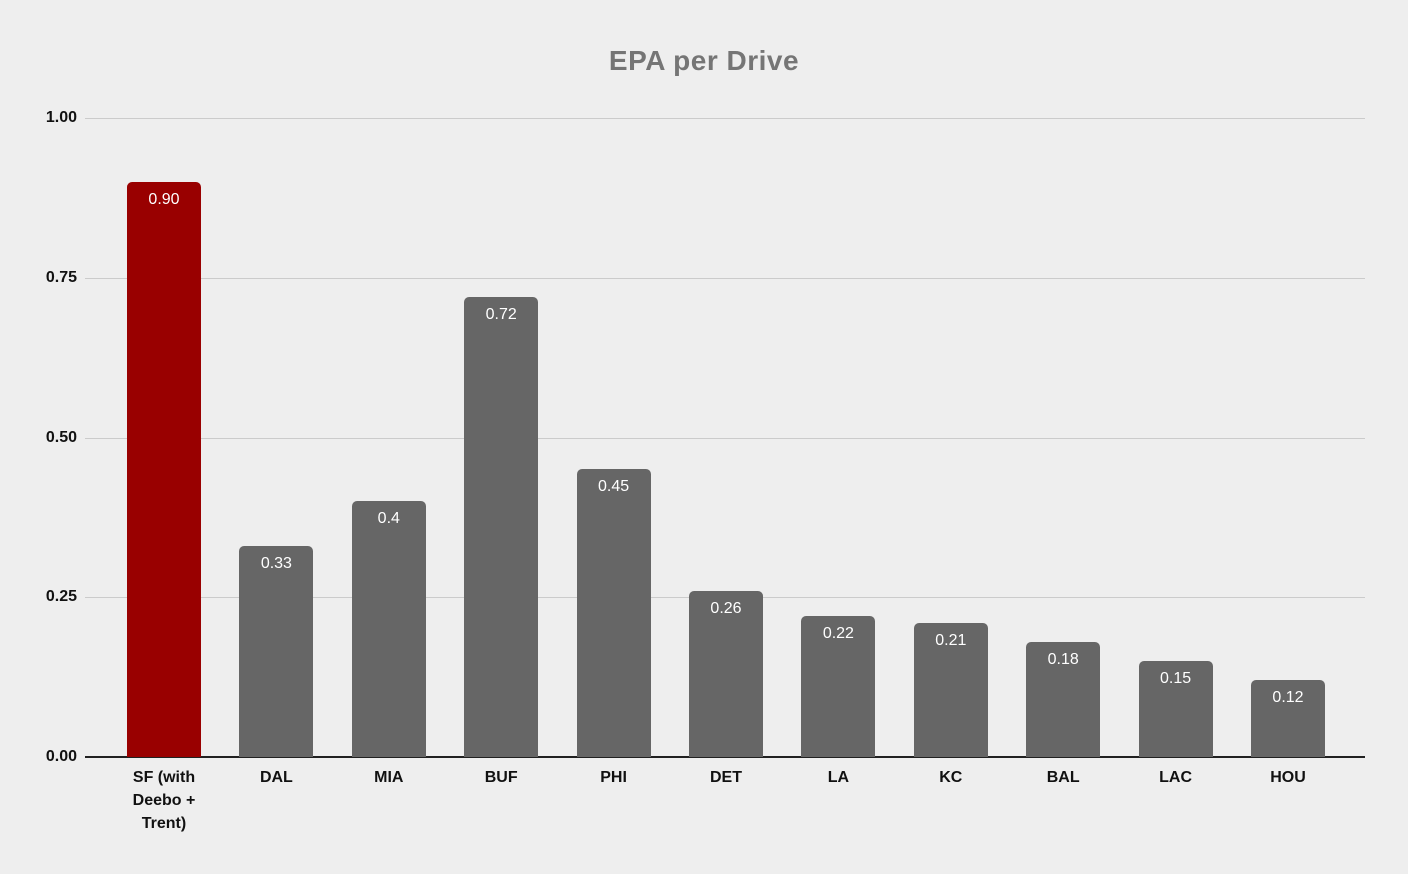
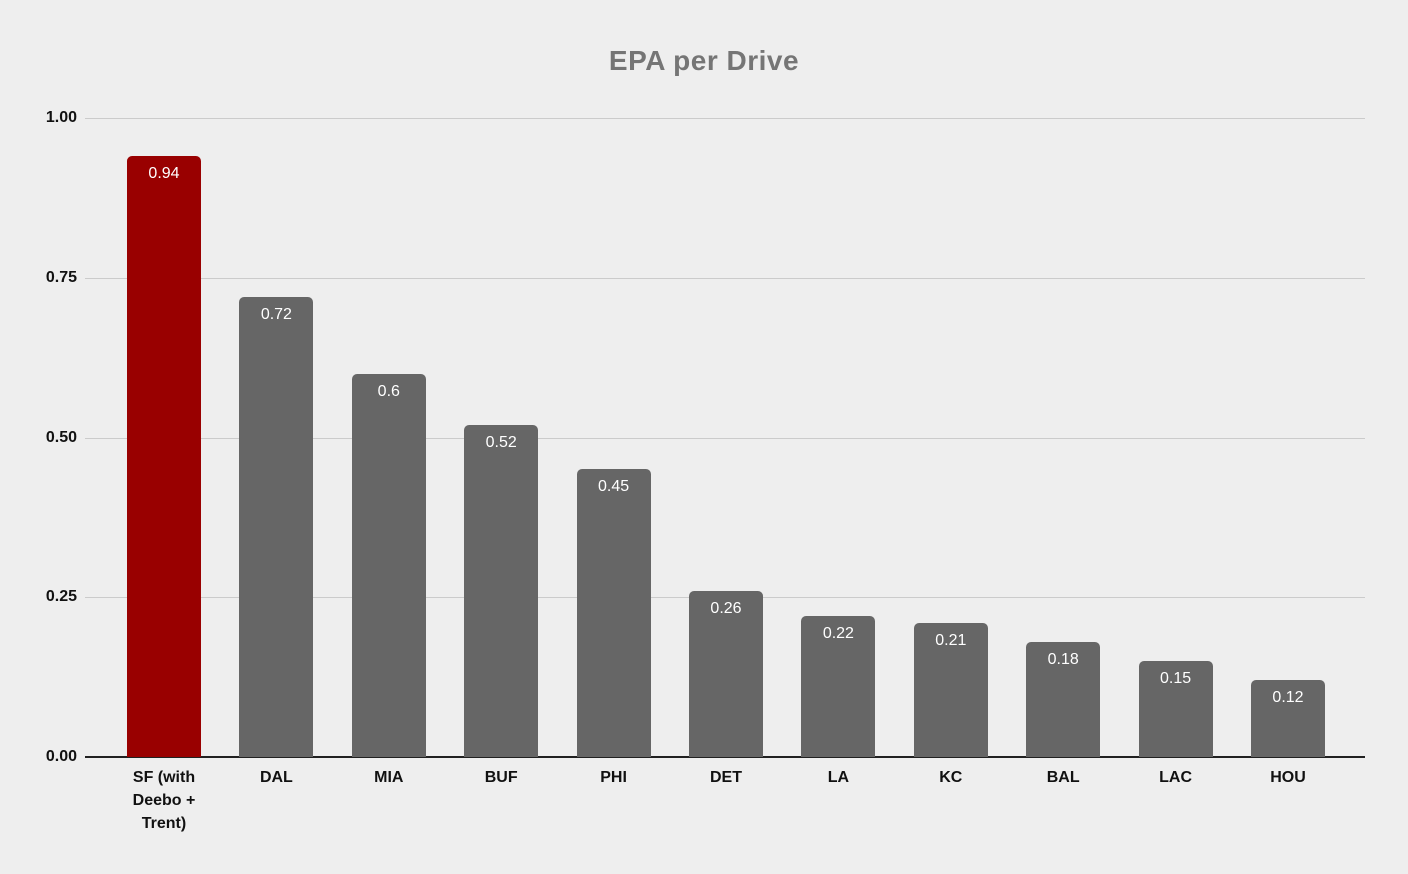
SF (with Deebo + Trent): 0.90 -> 0.94
DAL: 0.33 -> 0.72
MIA: 0.4 -> 0.6
BUF: 0.72 -> 0.52
